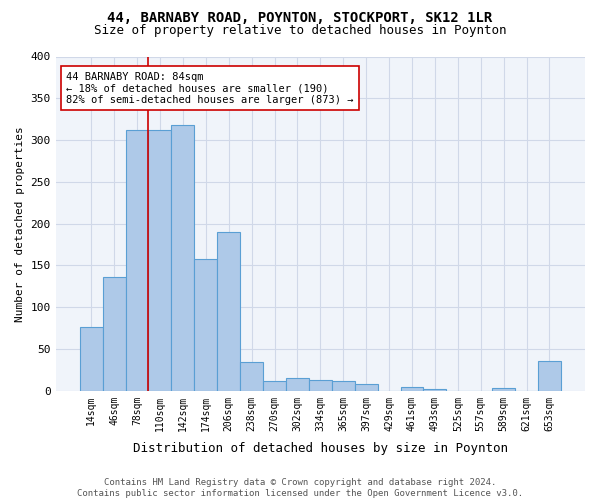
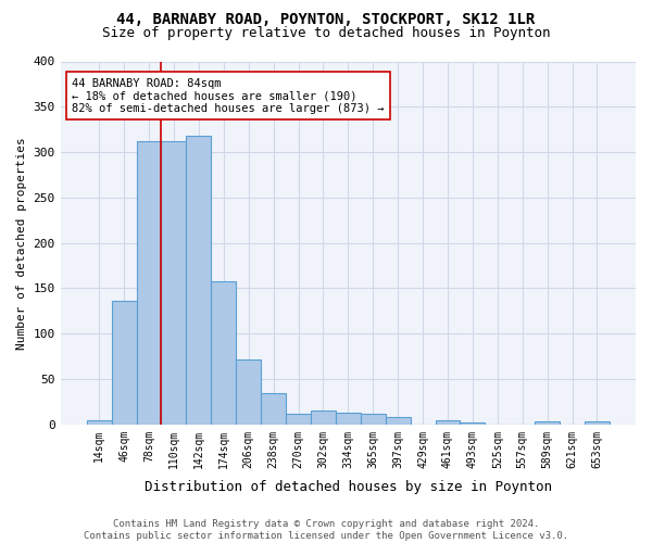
14sqm: 76 -> 4
206sqm: 190 -> 72
653sqm: 36 -> 3
